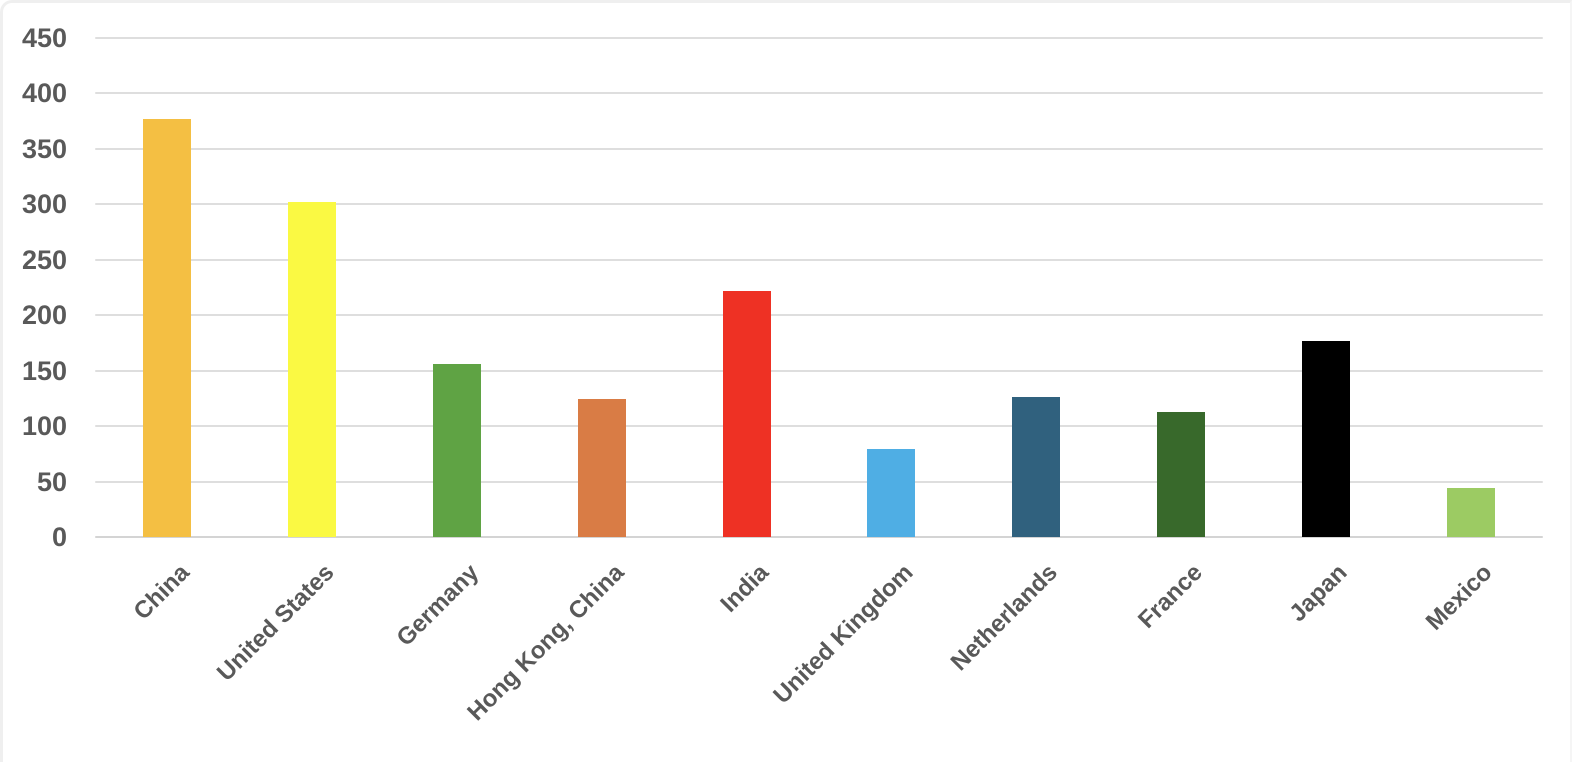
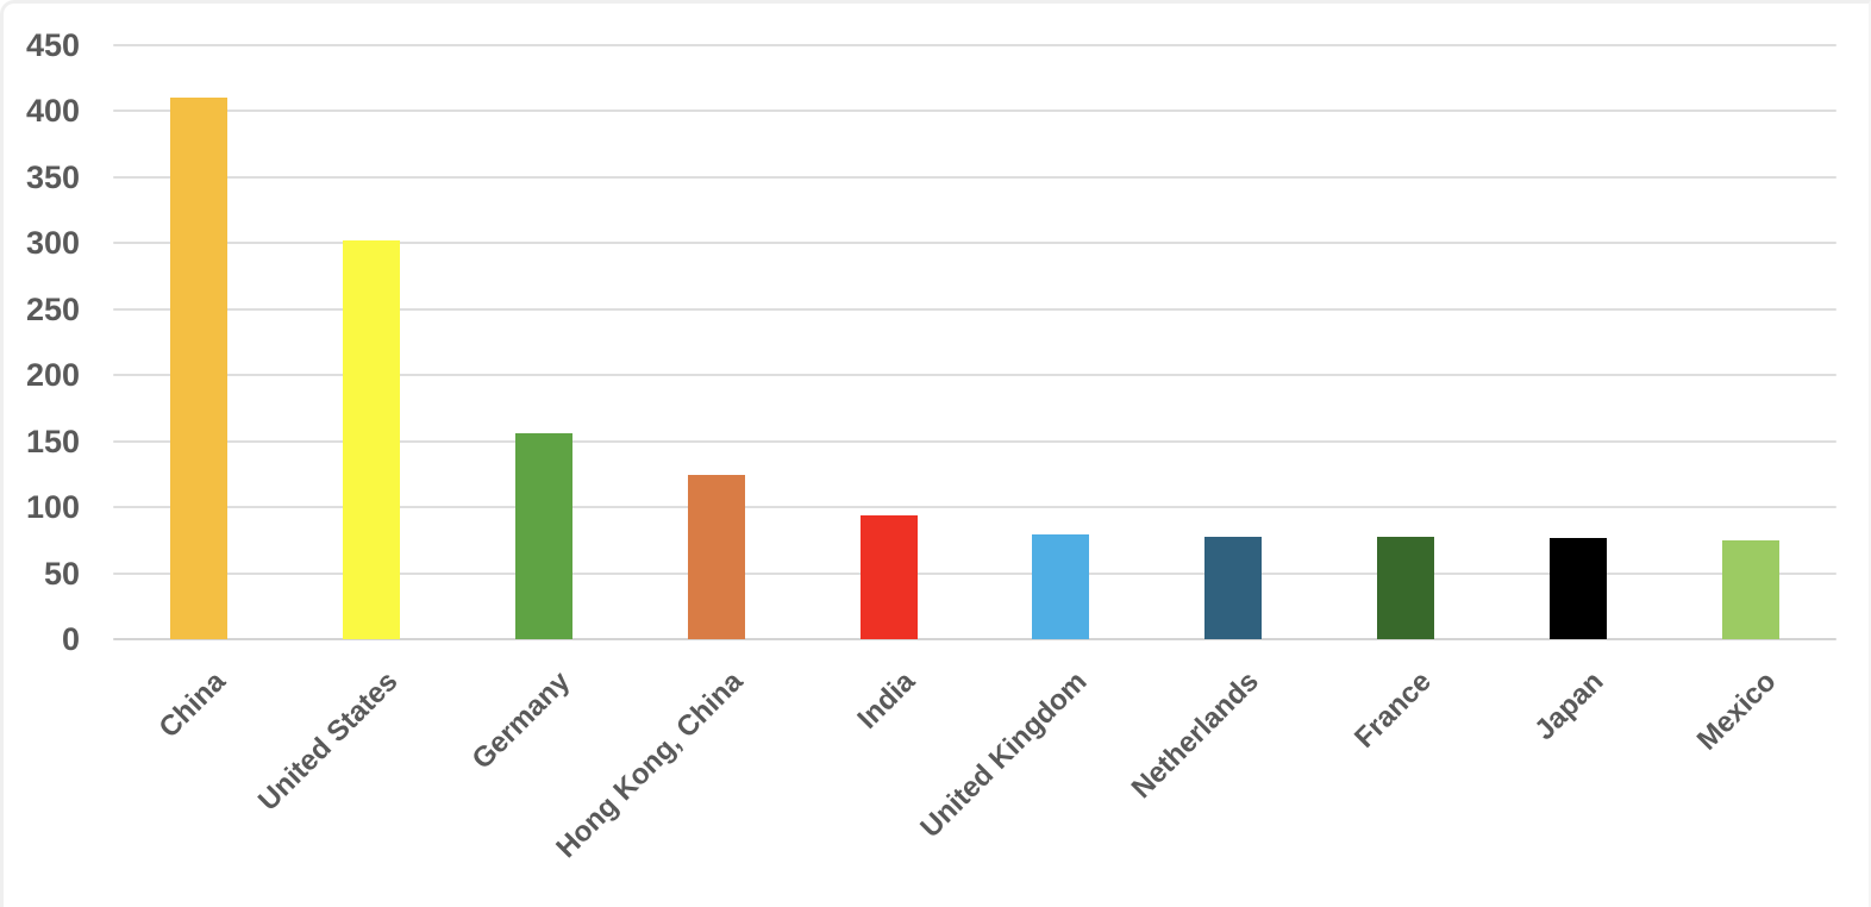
China: 377 -> 410
India: 222 -> 94
Netherlands: 126 -> 78
France: 113 -> 78
Japan: 177 -> 77
Mexico: 44 -> 75
